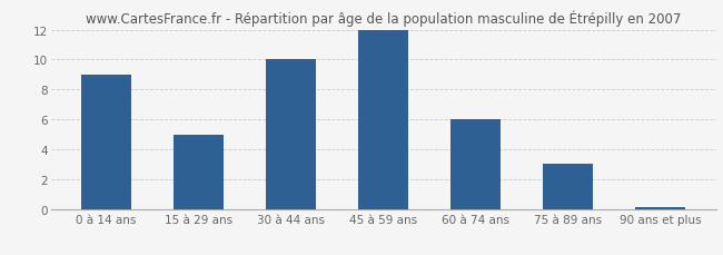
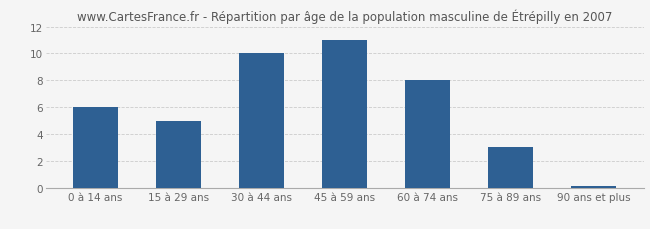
0 à 14 ans: 9.0 -> 6.0
45 à 59 ans: 12.0 -> 11.0
60 à 74 ans: 6.0 -> 8.0
